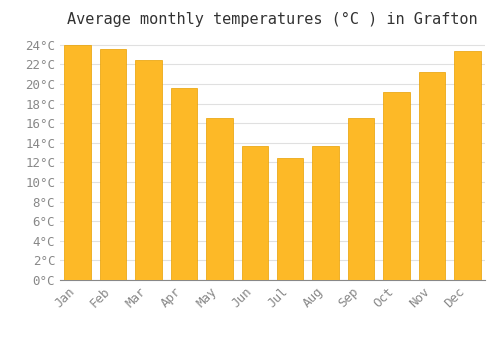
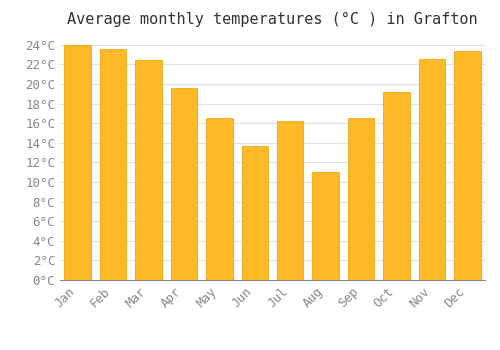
Jul: 12.4°C -> 16.2°C
Aug: 13.7°C -> 11.0°C
Nov: 21.2°C -> 22.6°C
